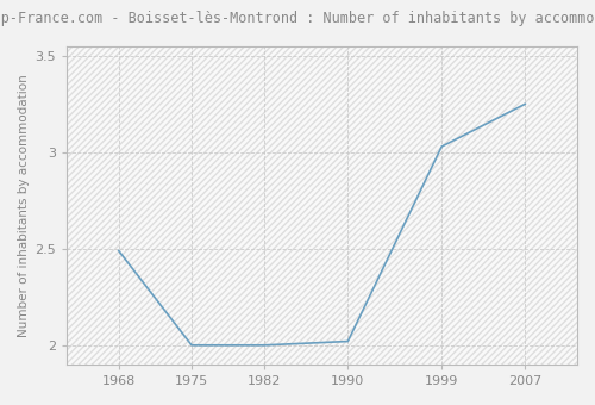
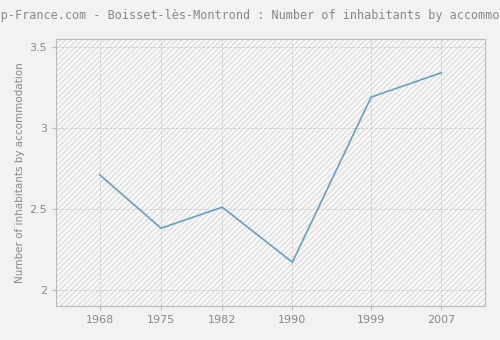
1968: 2.49 -> 2.71
1975: 2.00 -> 2.38
1982: 2.00 -> 2.51
1990: 2.02 -> 2.17
1999: 3.03 -> 3.19
2007: 3.25 -> 3.34
